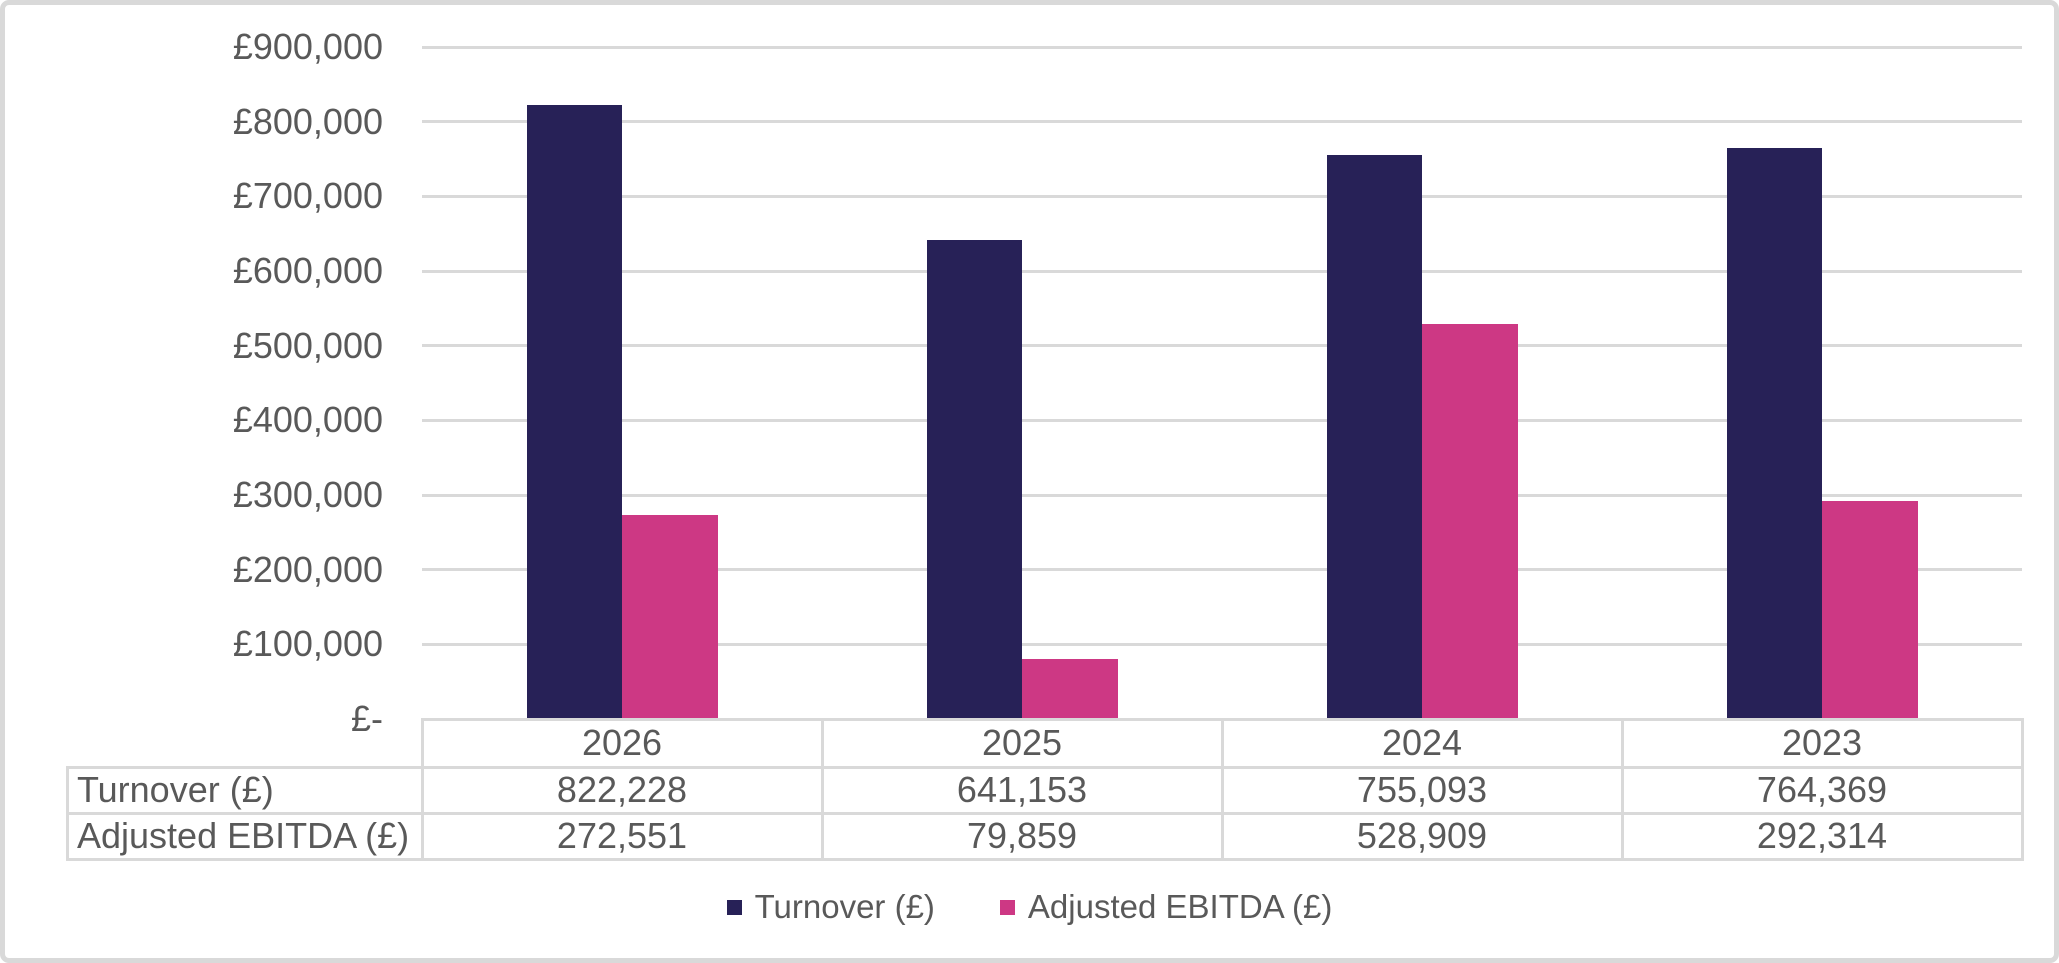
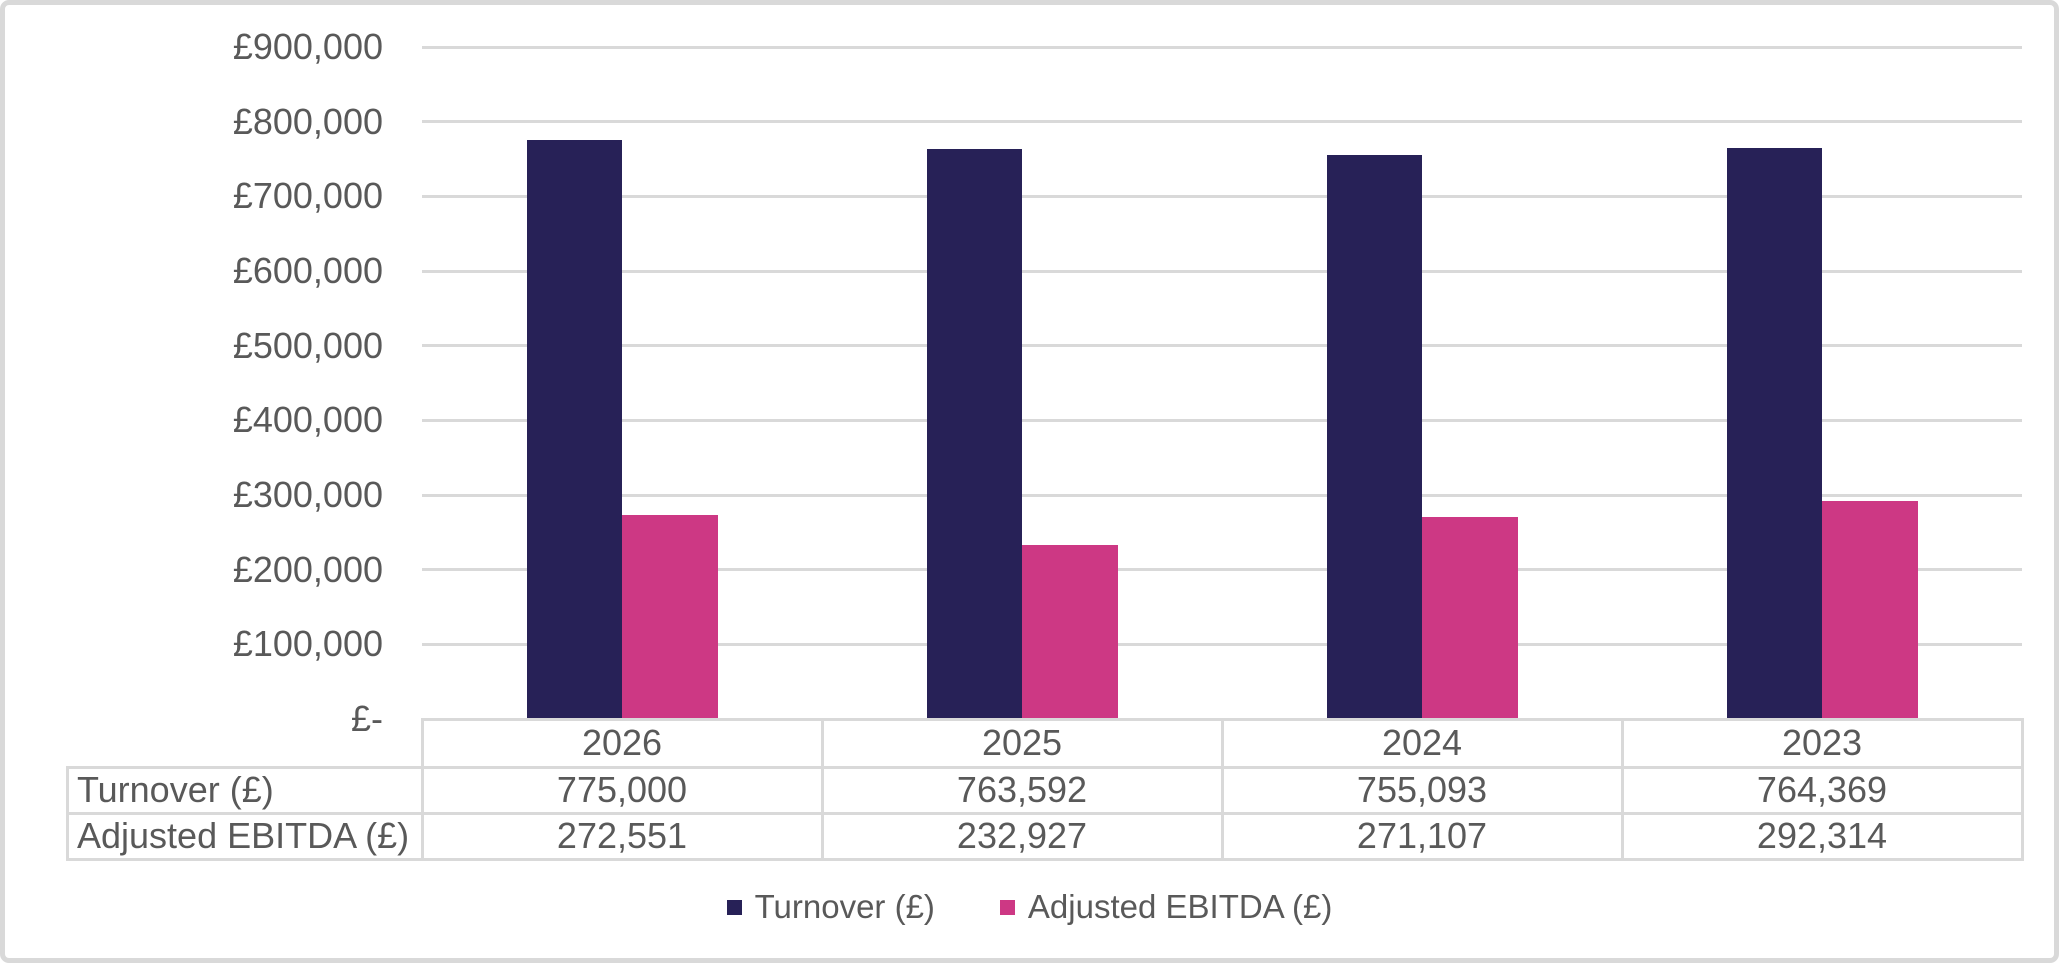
Turnover (£)/2026: 822,228 -> 775,000
Turnover (£)/2025: 641,153 -> 763,592
Adjusted EBITDA (£)/2025: 79,859 -> 232,927
Adjusted EBITDA (£)/2024: 528,909 -> 271,107
